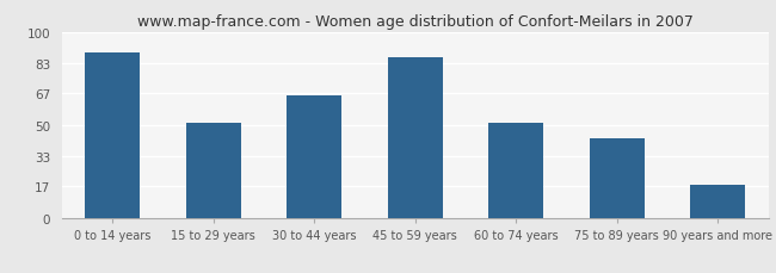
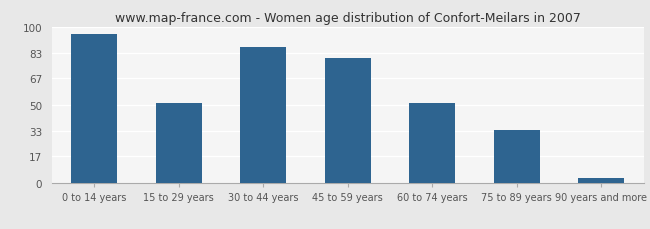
0 to 14 years: 89 -> 95
30 to 44 years: 66 -> 87
45 to 59 years: 86 -> 80
75 to 89 years: 43 -> 34
90 years and more: 18 -> 3
